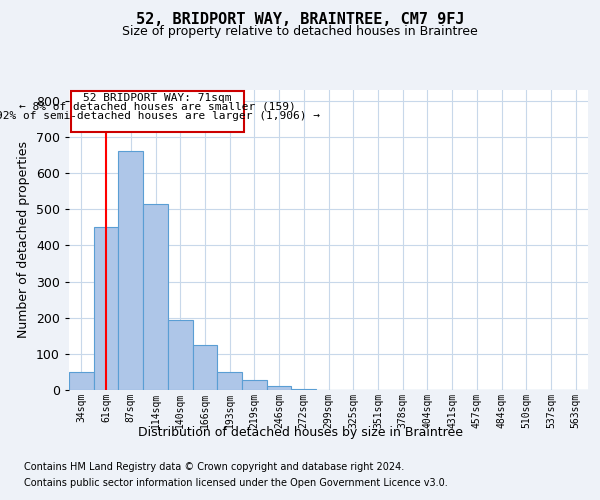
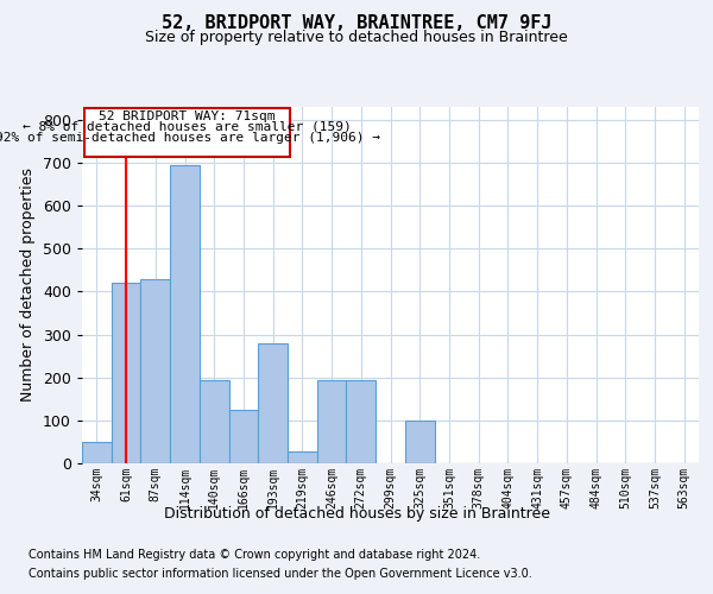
61sqm: 450 -> 420
87sqm: 660 -> 430
114sqm: 515 -> 695
193sqm: 50 -> 280
246sqm: 10 -> 195
272sqm: 3 -> 195
325sqm: 0 -> 100
